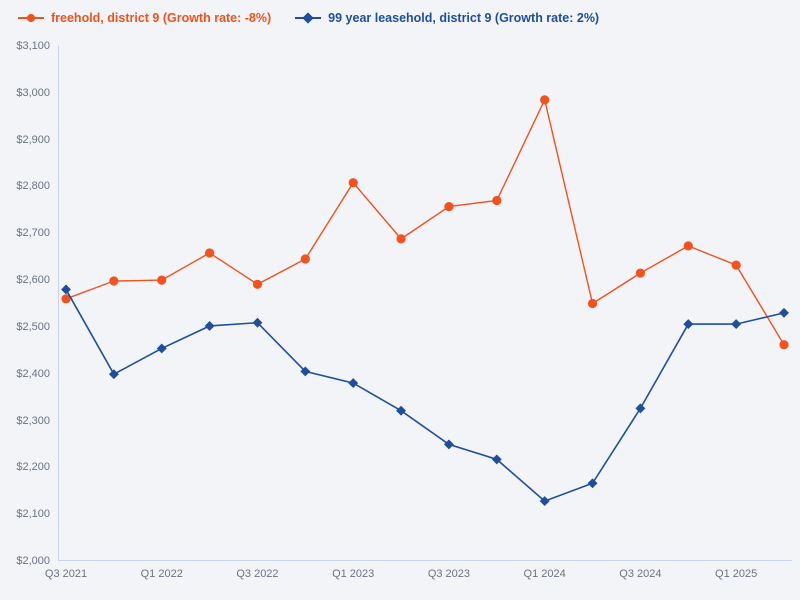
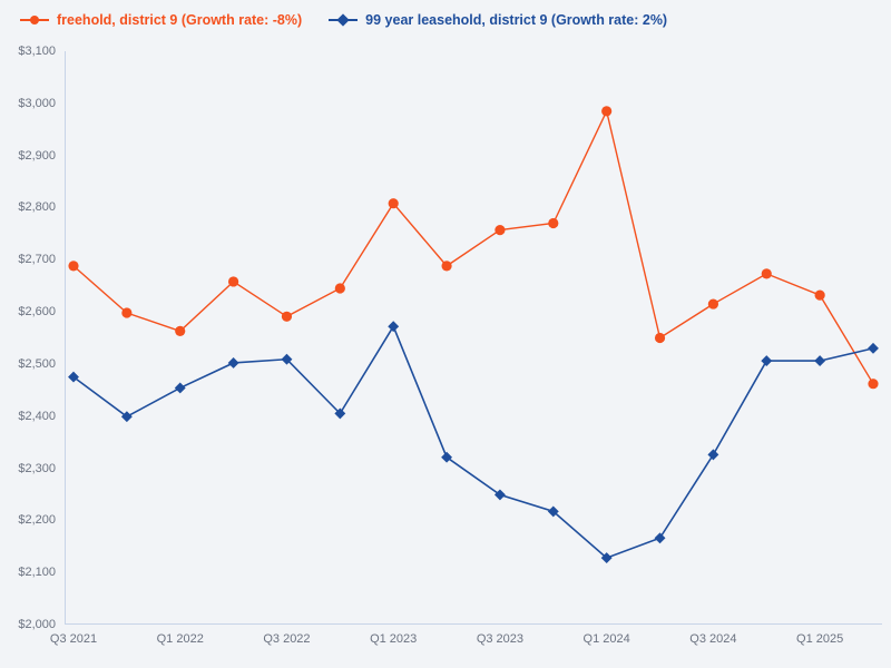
freehold, district 9 (Growth rate: -8%)/Q3 2021: $2560 -> $2690
99 year leasehold, district 9 (Growth rate: 2%)/Q3 2021: $2580 -> $2480
freehold, district 9 (Growth rate: -8%)/Q1 2022: $2600 -> $2560
99 year leasehold, district 9 (Growth rate: 2%)/Q1 2023: $2380 -> $2570
